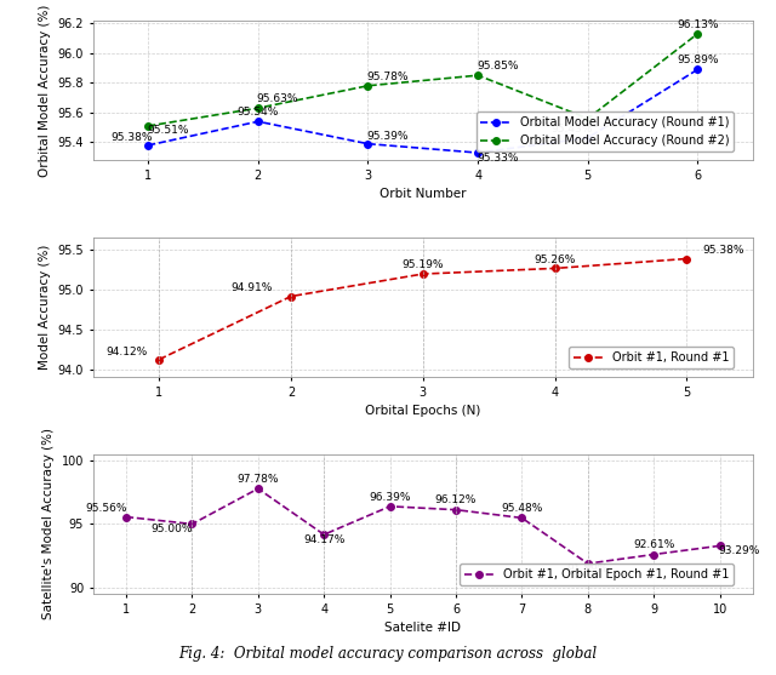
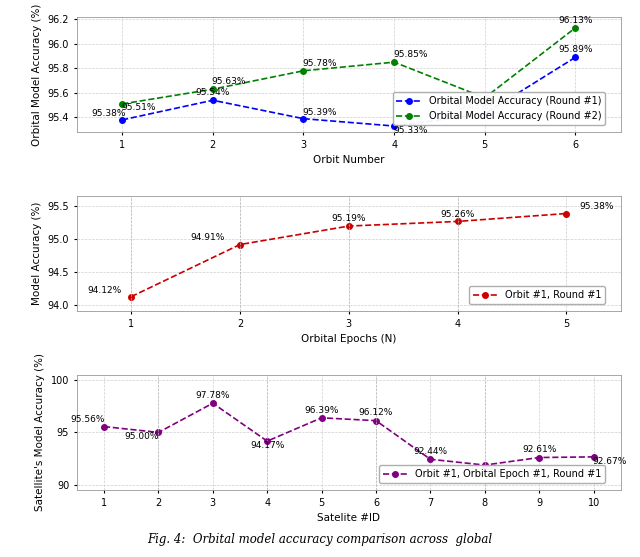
7: 95.48% -> 92.44%
10: 93.29% -> 92.67%
